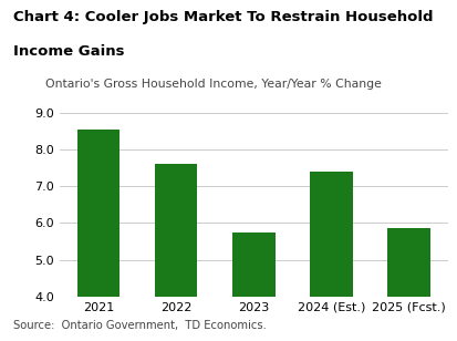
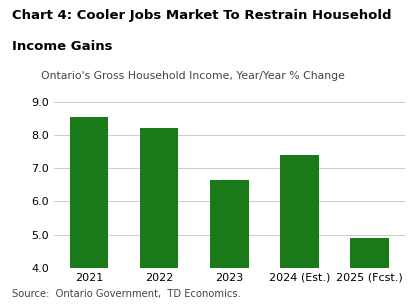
2022: 7.60 -> 8.20
2023: 5.75 -> 6.65
2025 (Fcst.): 5.85 -> 4.90
